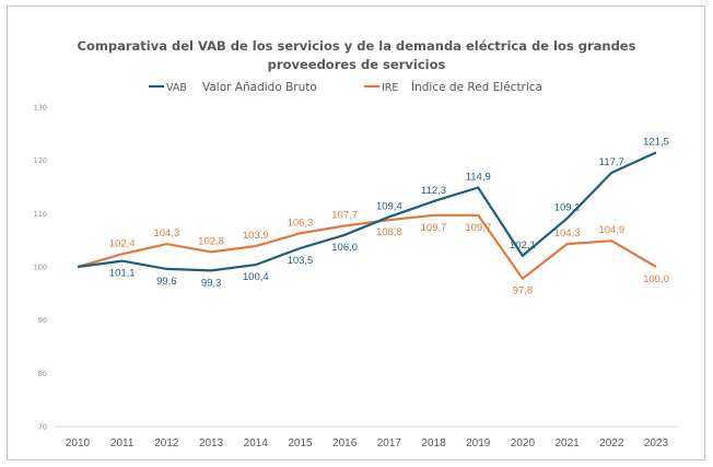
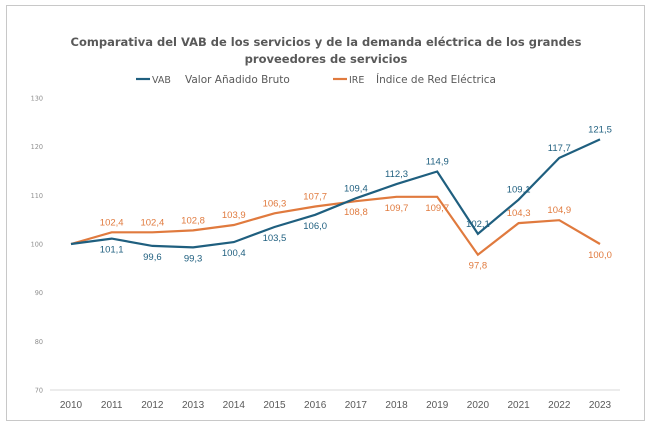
IRE/2012: 104,3 -> 102,4
